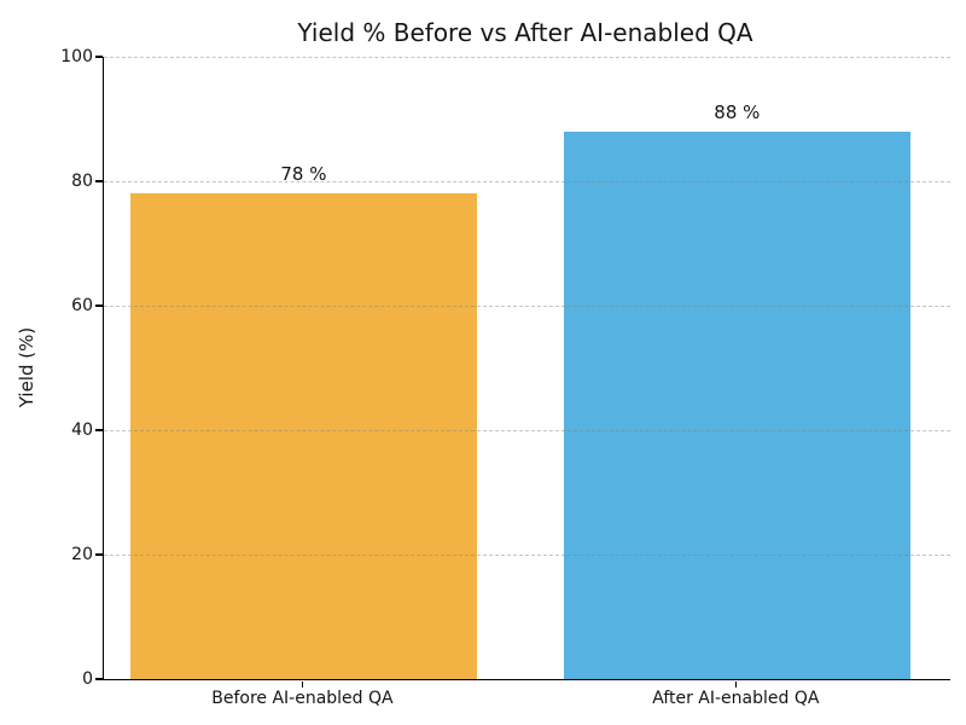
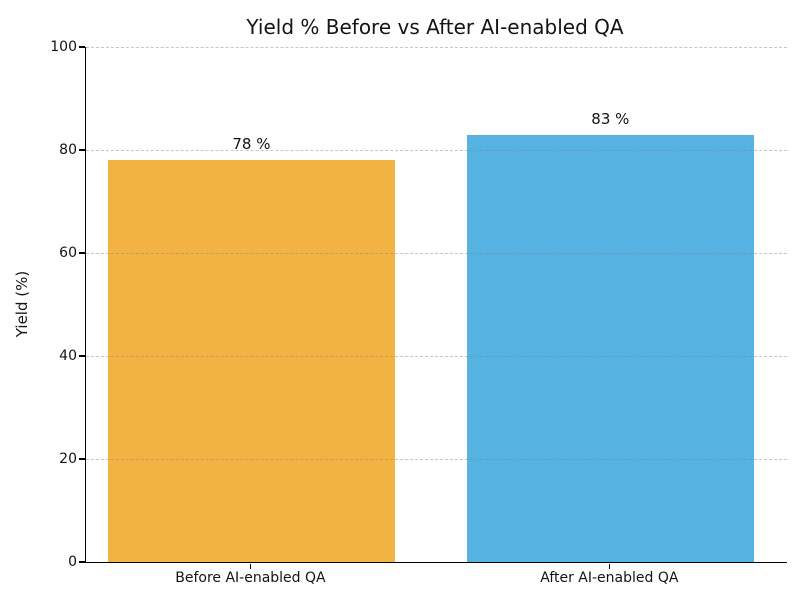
After AI-enabled QA: 88 -> 83
